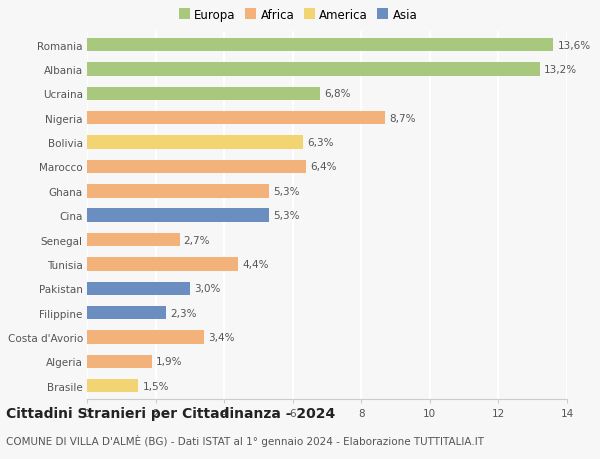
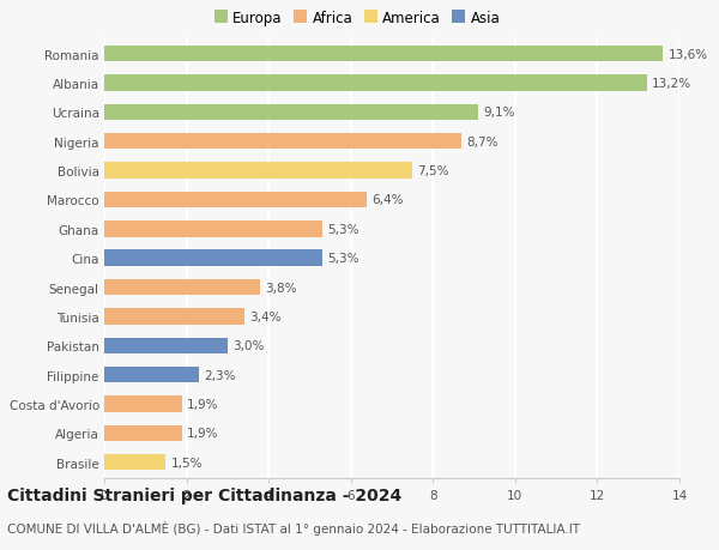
Ucraina: 6,8% -> 9,1%
Bolivia: 6,3% -> 7,5%
Senegal: 2,7% -> 3,8%
Tunisia: 4,4% -> 3,4%
Costa d'Avorio: 3,4% -> 1,9%
